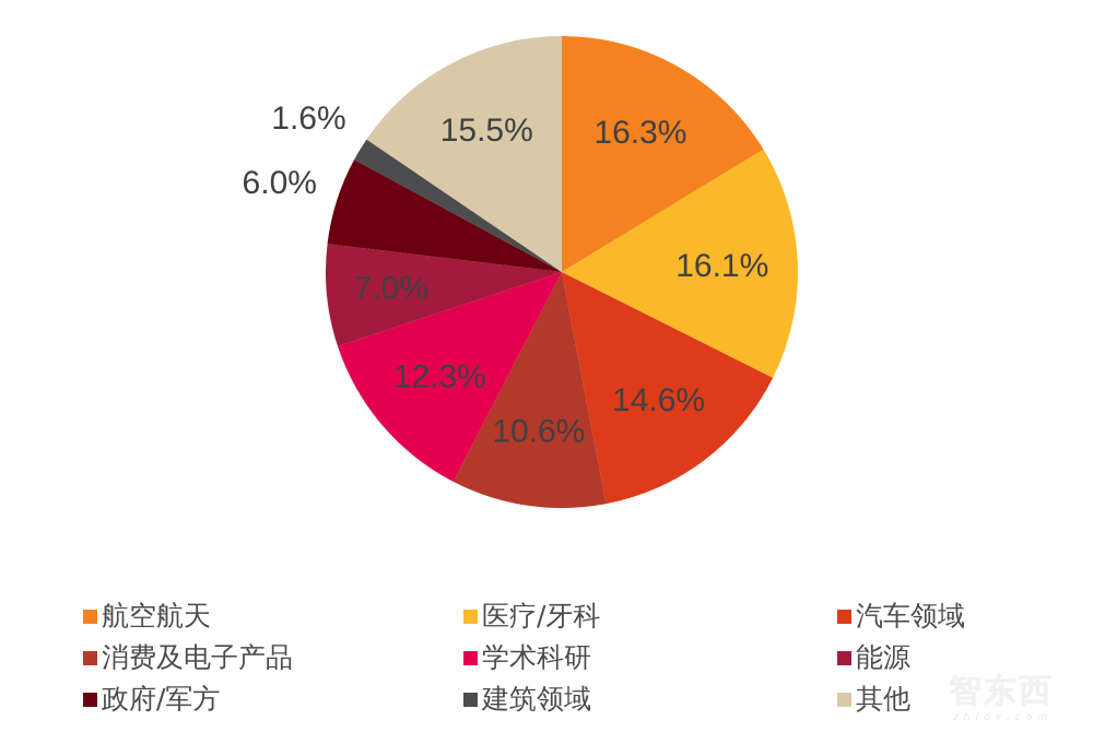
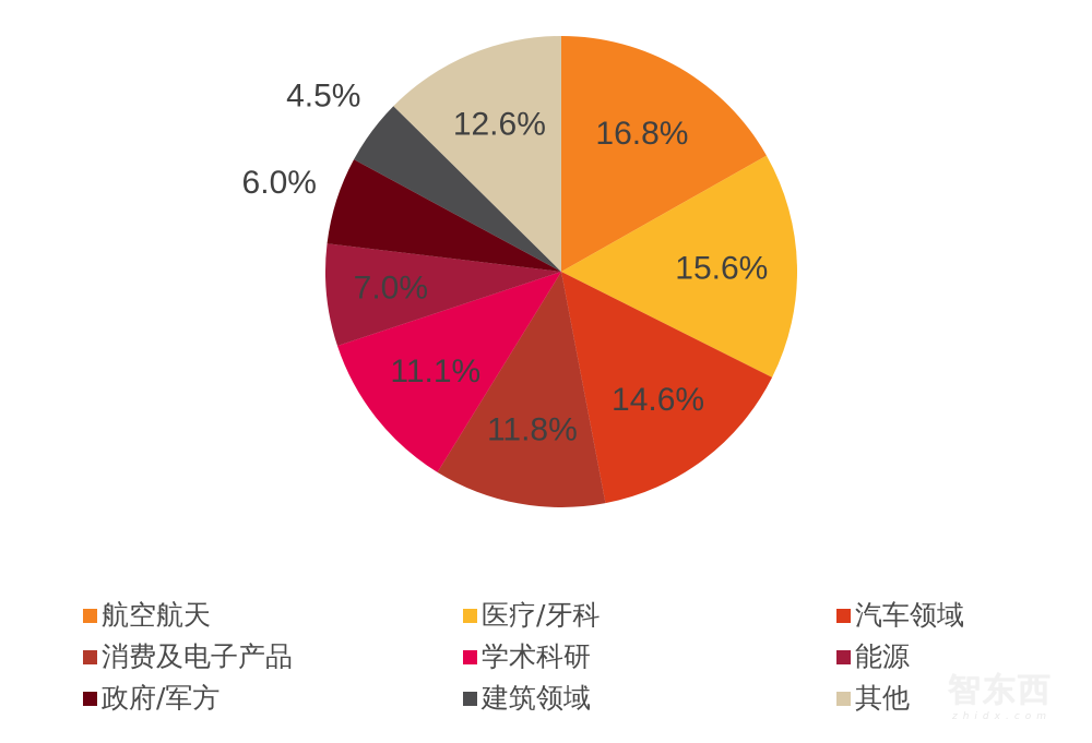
航空航天: 16.3% -> 16.8%
医疗/牙科: 16.1% -> 15.6%
消费及电子产品: 10.6% -> 11.8%
学术科研: 12.3% -> 11.1%
建筑领域: 1.6% -> 4.5%
其他: 15.5% -> 12.6%
